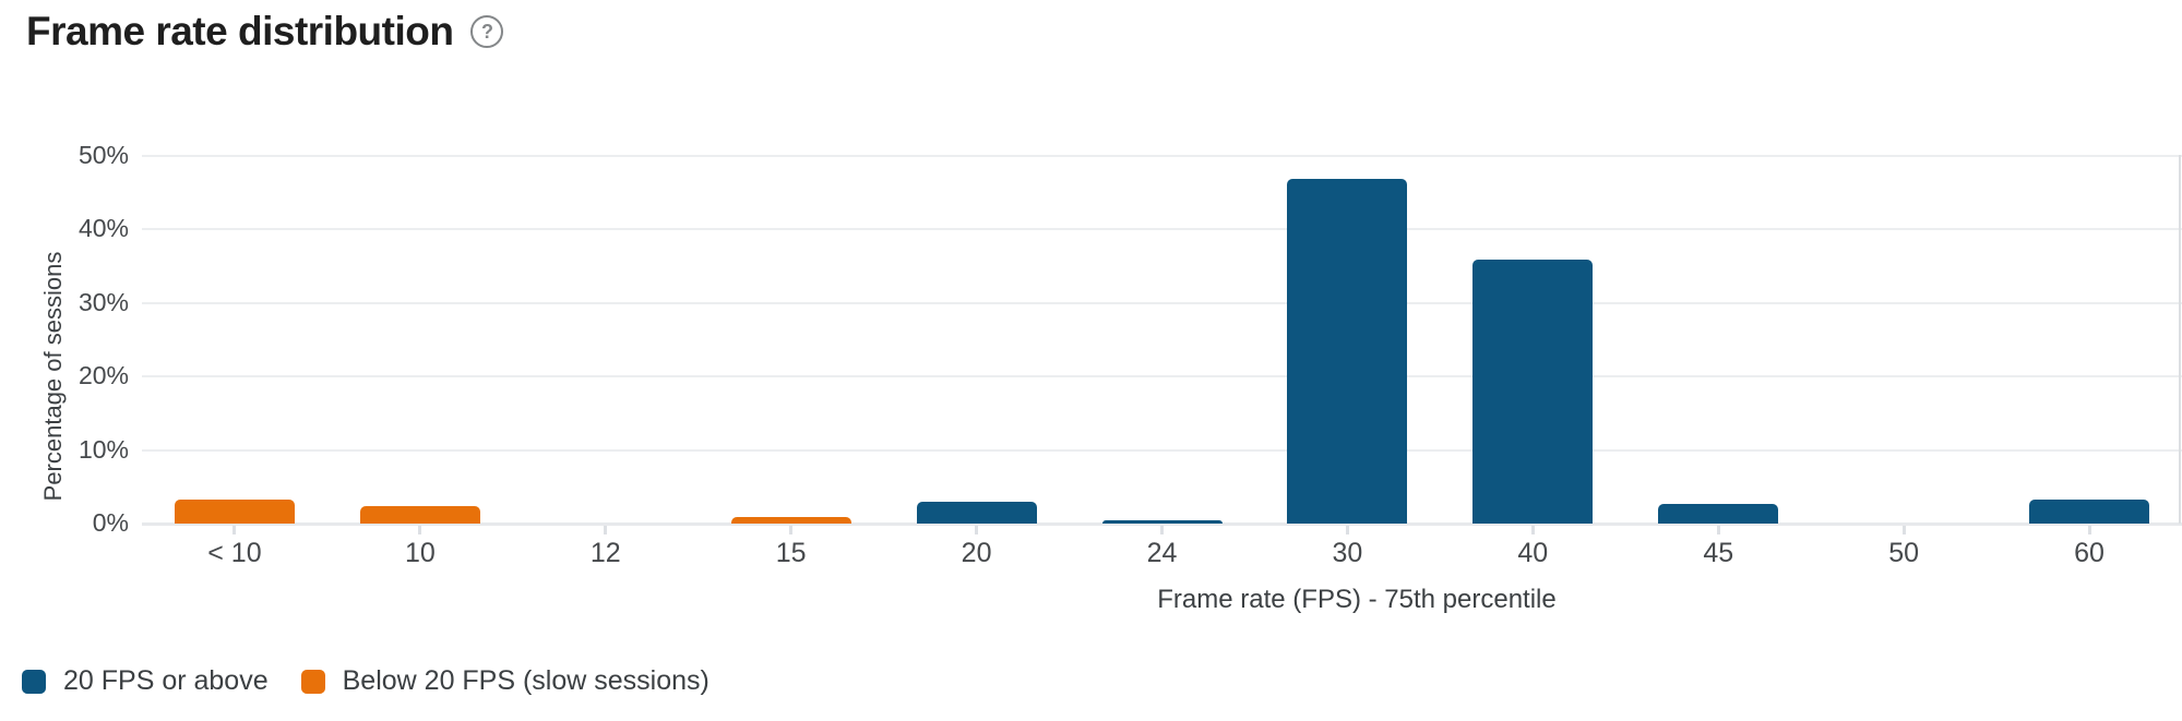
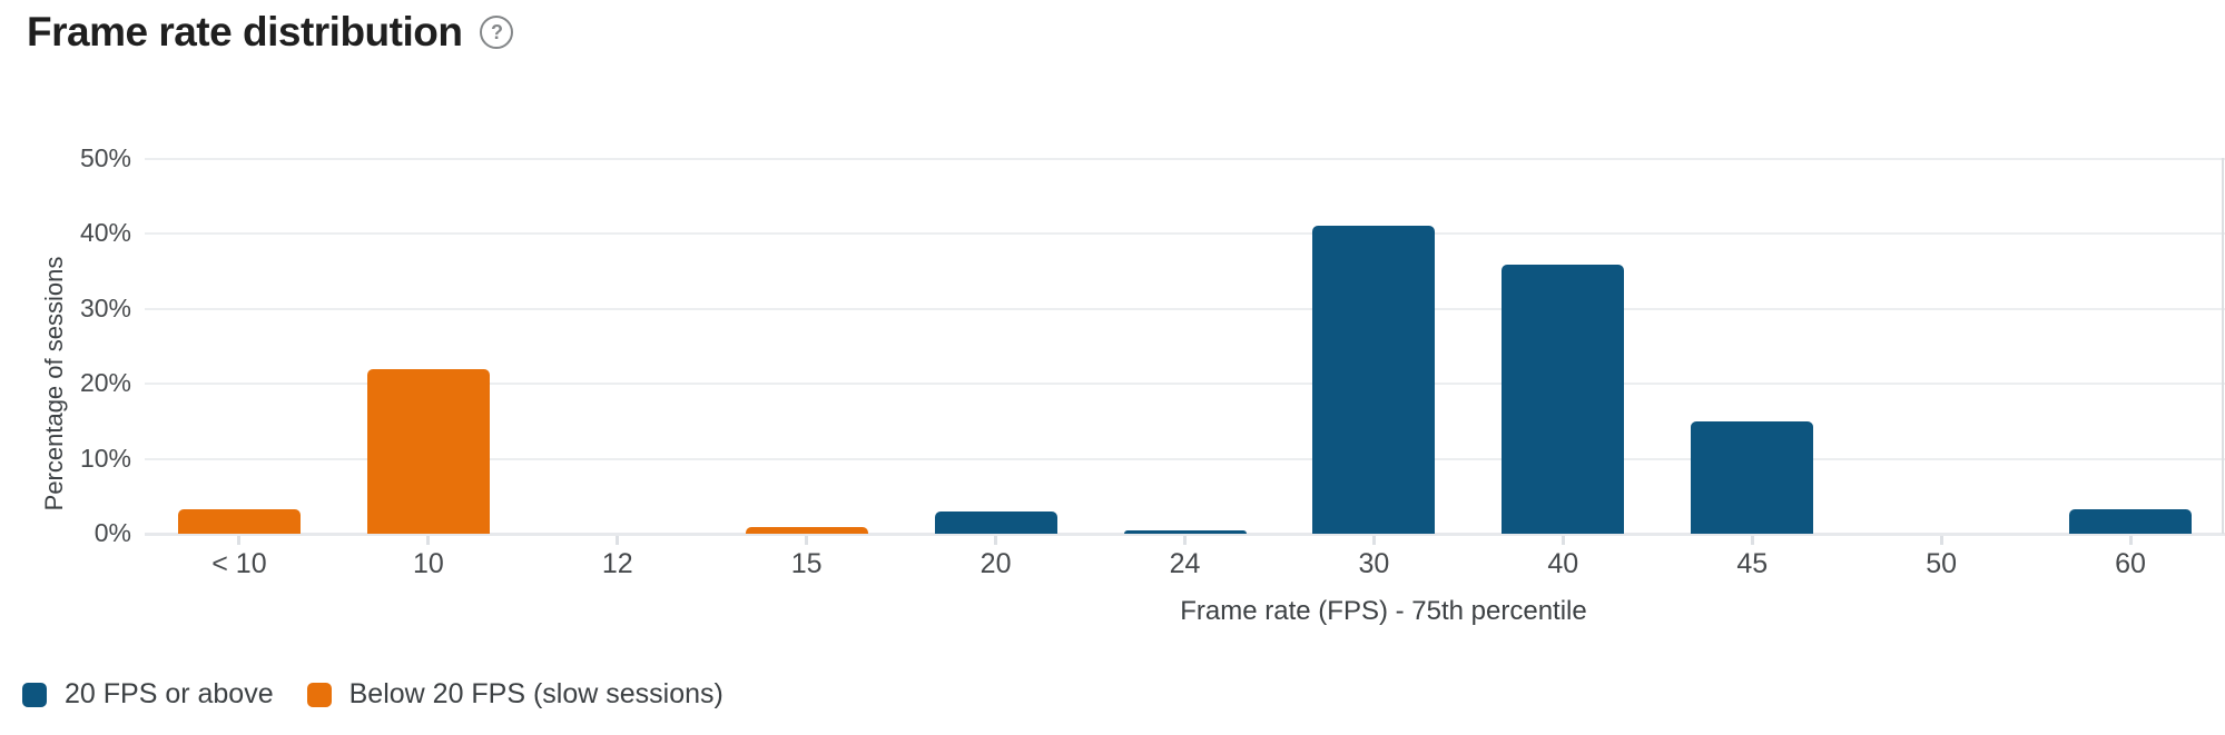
Below 20 FPS (slow sessions)/10: 2% -> 22%
20 FPS or above/30: 47% -> 41%
20 FPS or above/45: 3% -> 15%
